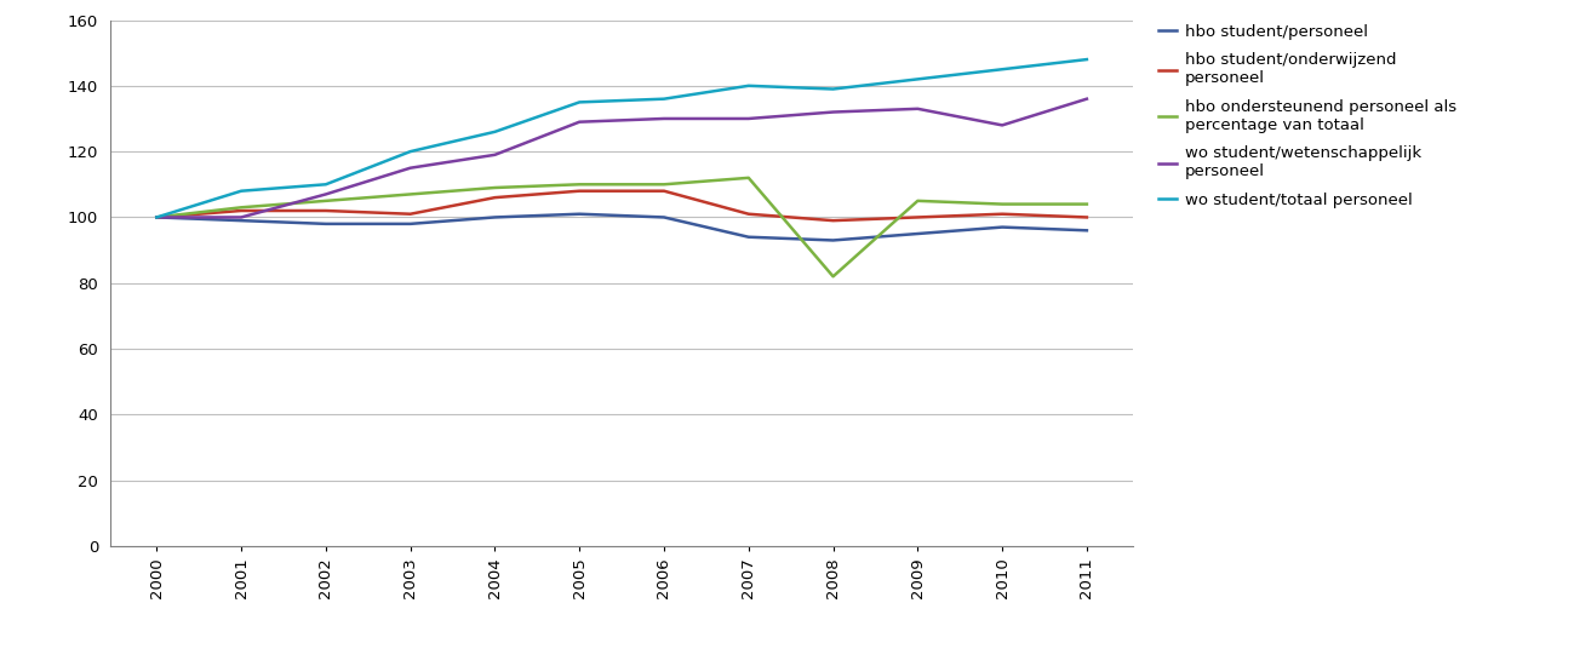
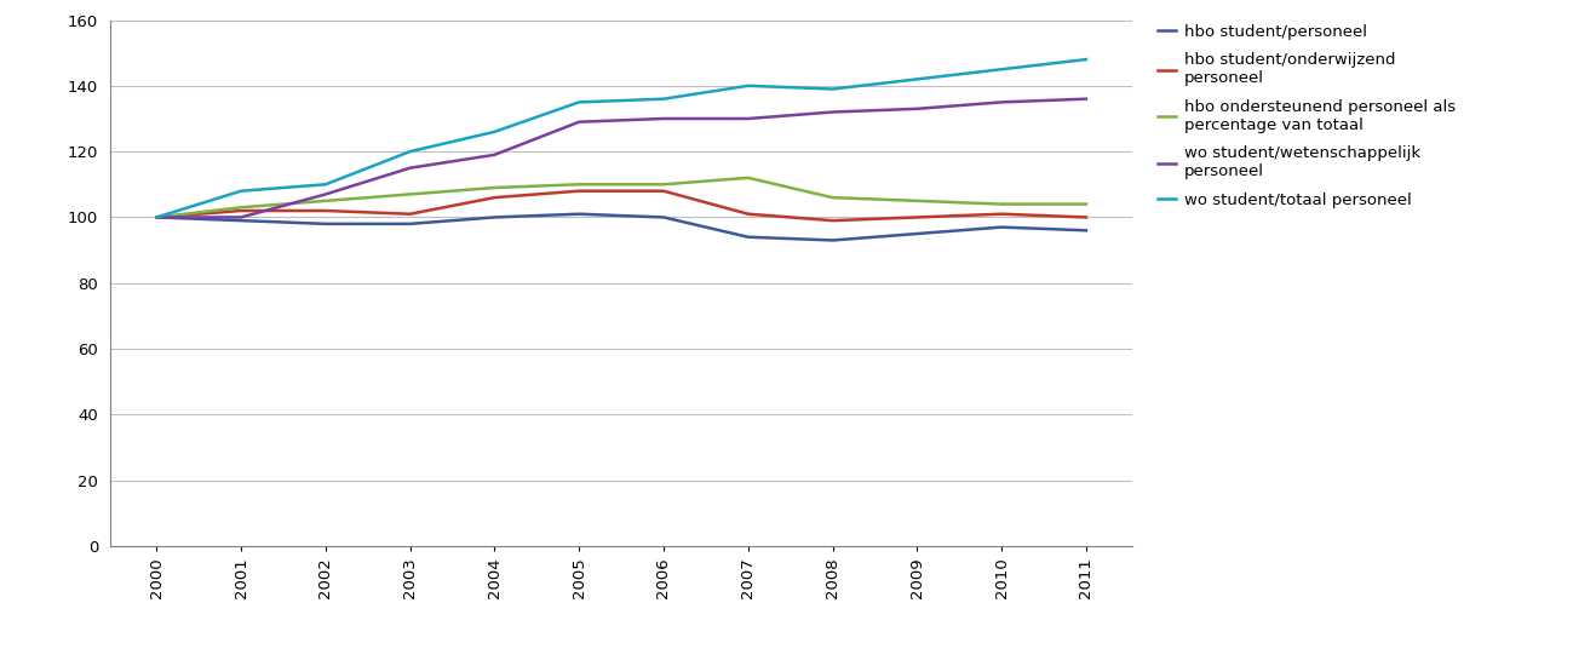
hbo ondersteunend personeel als percentage van totaal/2008: 82 -> 106
wo student/wetenschappelijk personeel/2010: 128 -> 135
